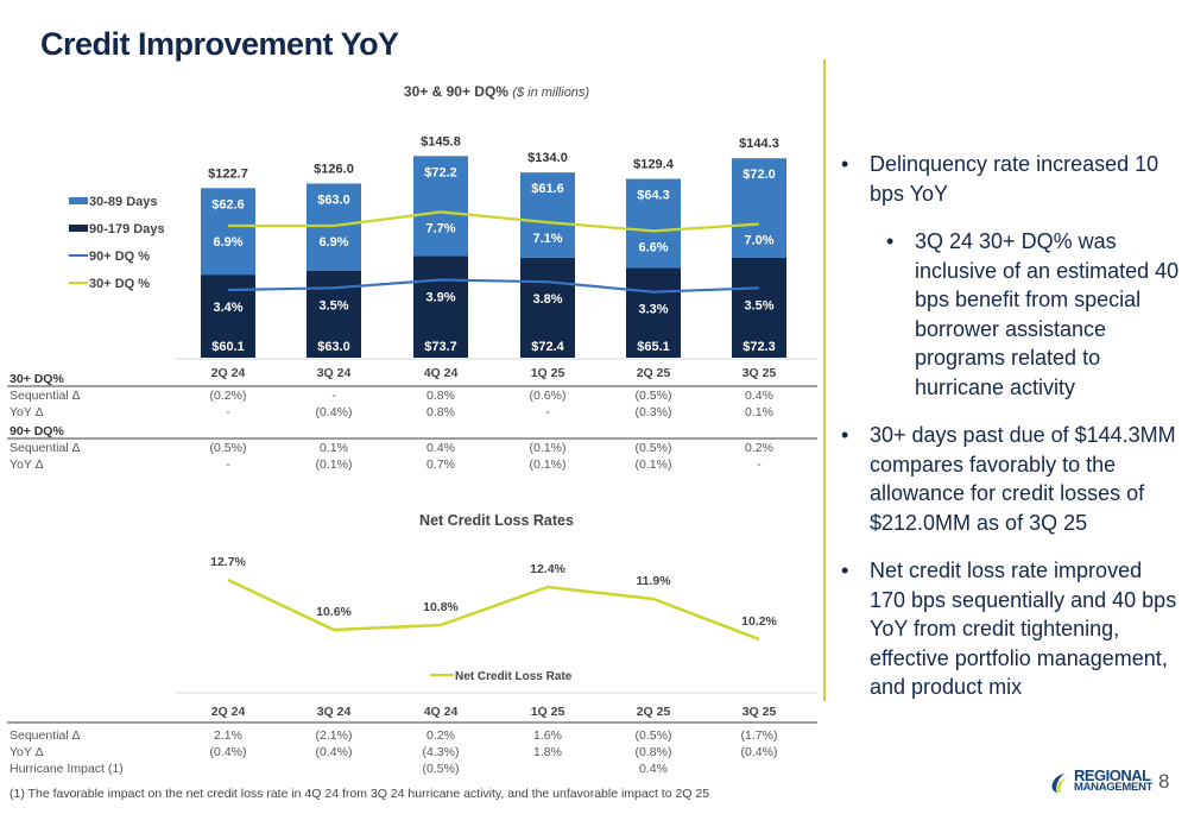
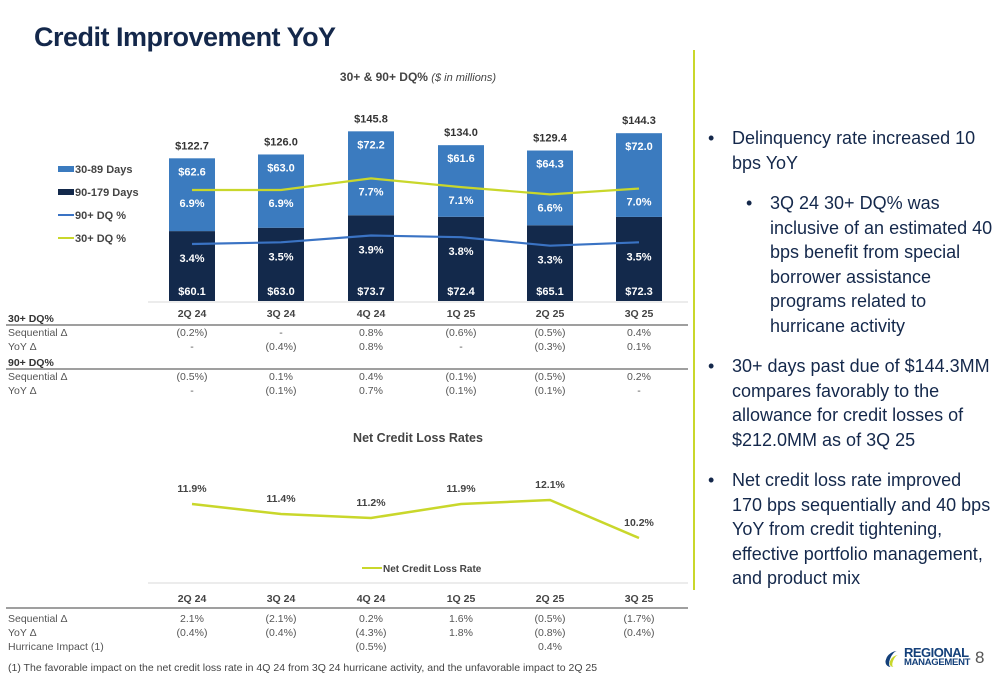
Net Credit Loss Rates/2Q 24: 12.7% -> 11.9%
Net Credit Loss Rates/3Q 24: 10.6% -> 11.4%
Net Credit Loss Rates/4Q 24: 10.8% -> 11.2%
Net Credit Loss Rates/1Q 25: 12.4% -> 11.9%
Net Credit Loss Rates/2Q 25: 11.9% -> 12.1%
